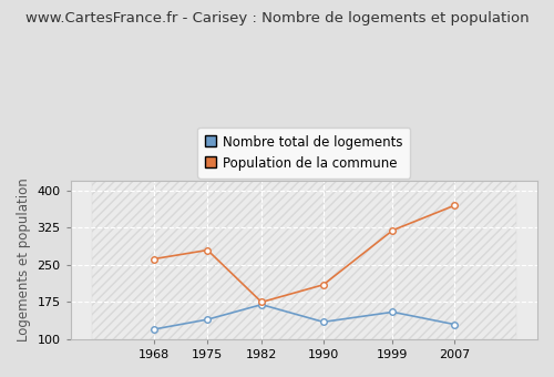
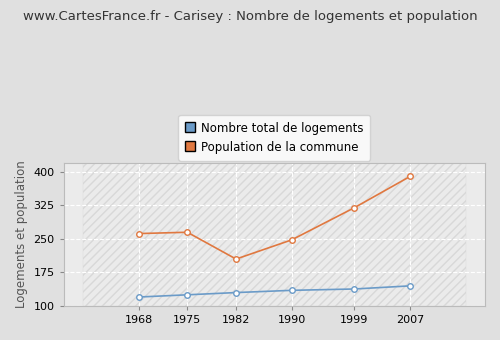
Nombre total de logements/1975: 140 -> 125
Population de la commune/1975: 280 -> 265
Nombre total de logements/1982: 170 -> 130
Population de la commune/1982: 175 -> 205
Population de la commune/1990: 210 -> 248
Nombre total de logements/1999: 155 -> 138
Nombre total de logements/2007: 130 -> 145
Population de la commune/2007: 370 -> 390
